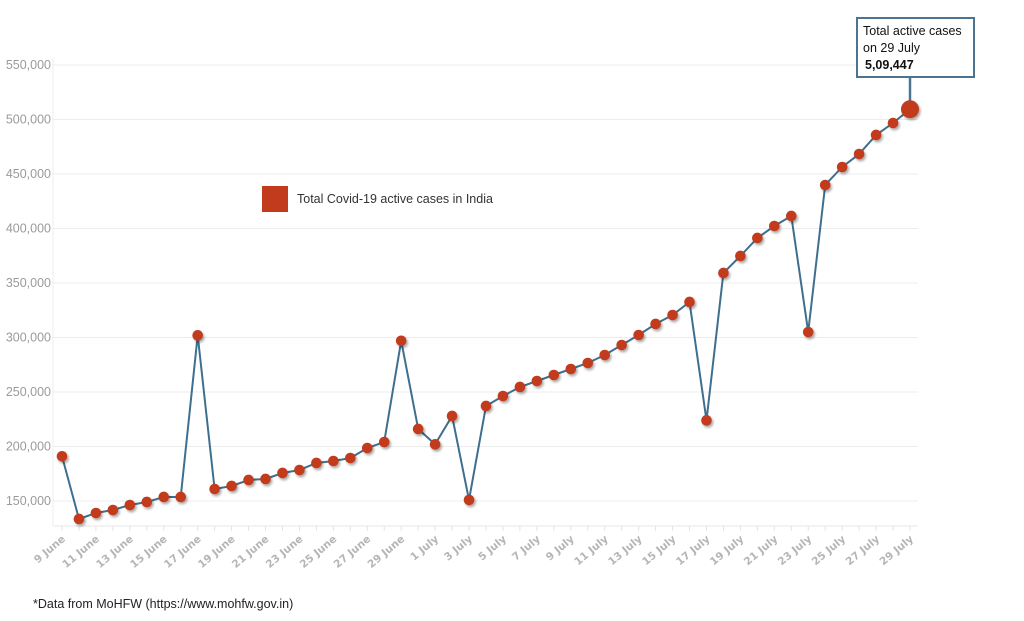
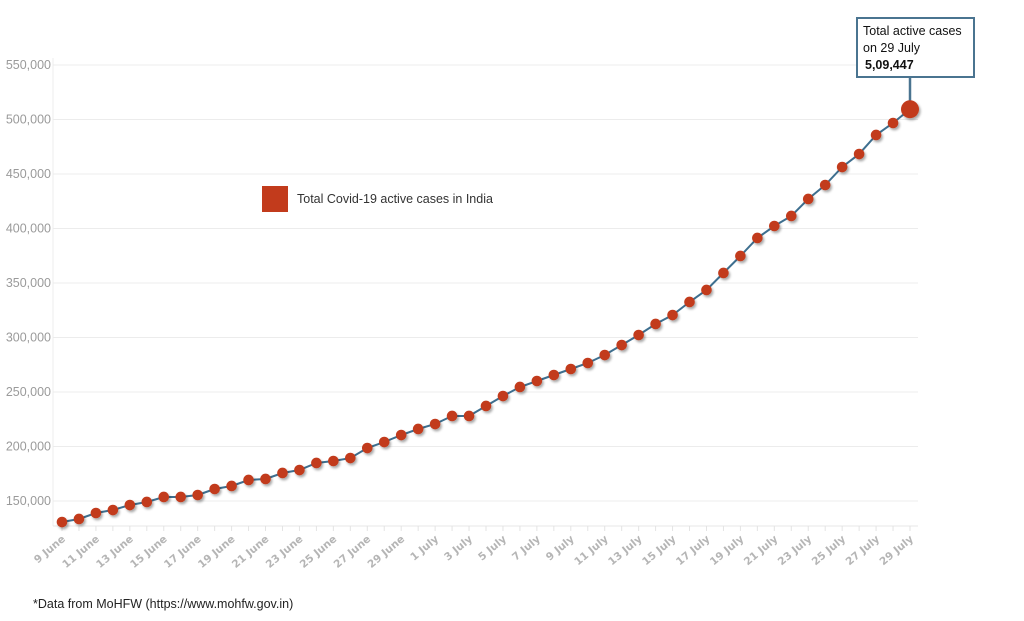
9 June: 191000 -> 131000
17 June: 302000 -> 156000
29 June: 297000 -> 210000
1 July: 202000 -> 221000
3 July: 151000 -> 228000
17 July: 224000 -> 344000
23 July: 305000 -> 427000
